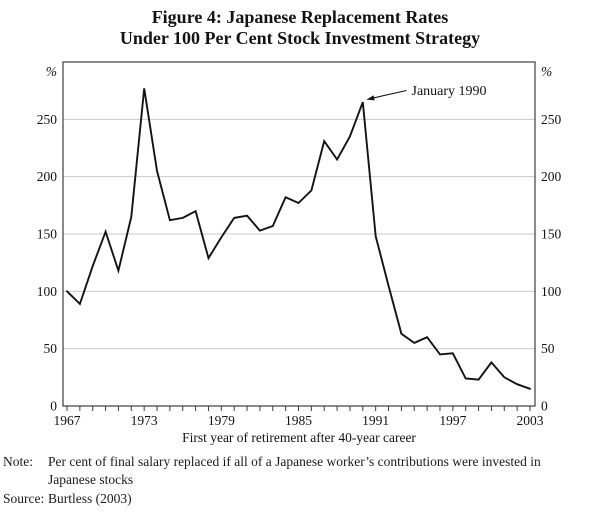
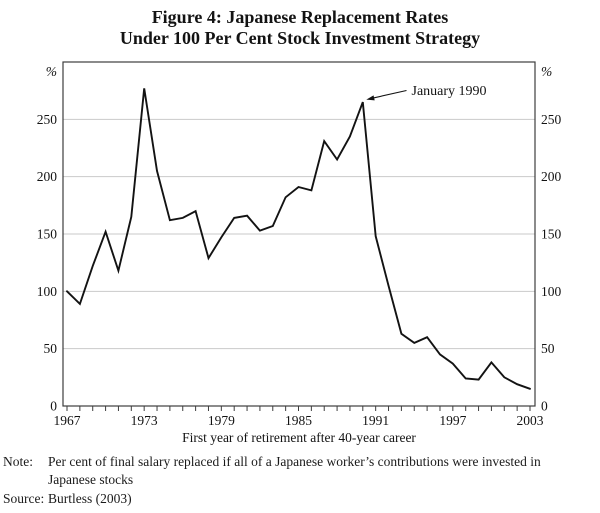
1985: 177 -> 191
1997: 46 -> 37
